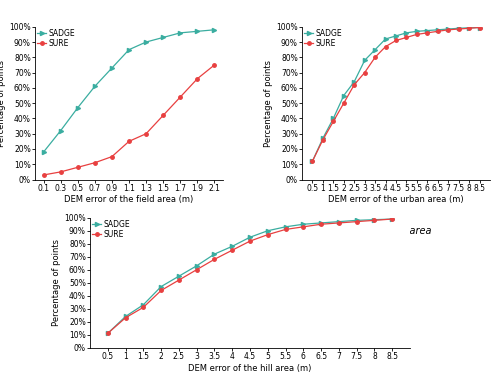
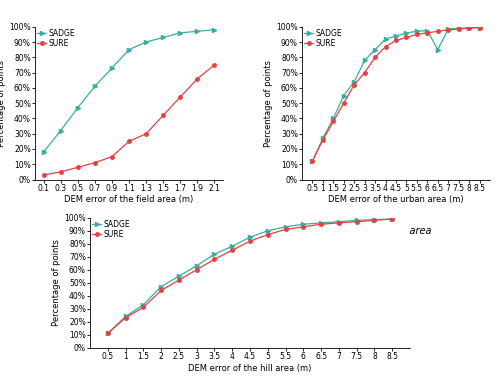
(b) Urban area/SADGE/6.5: 98% -> 85%
